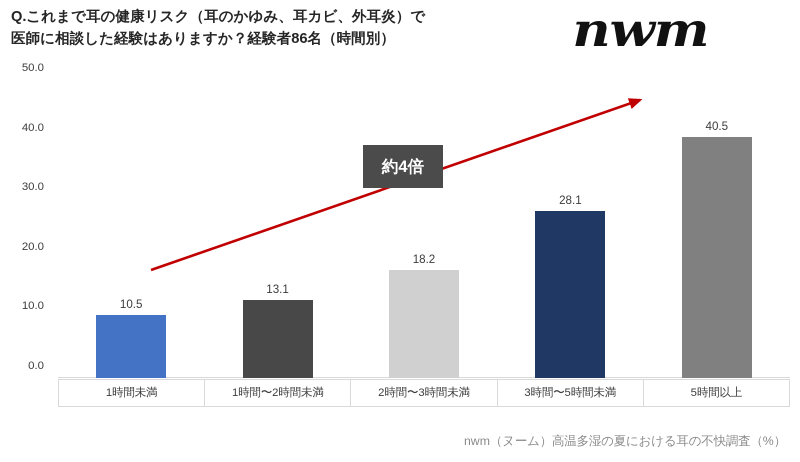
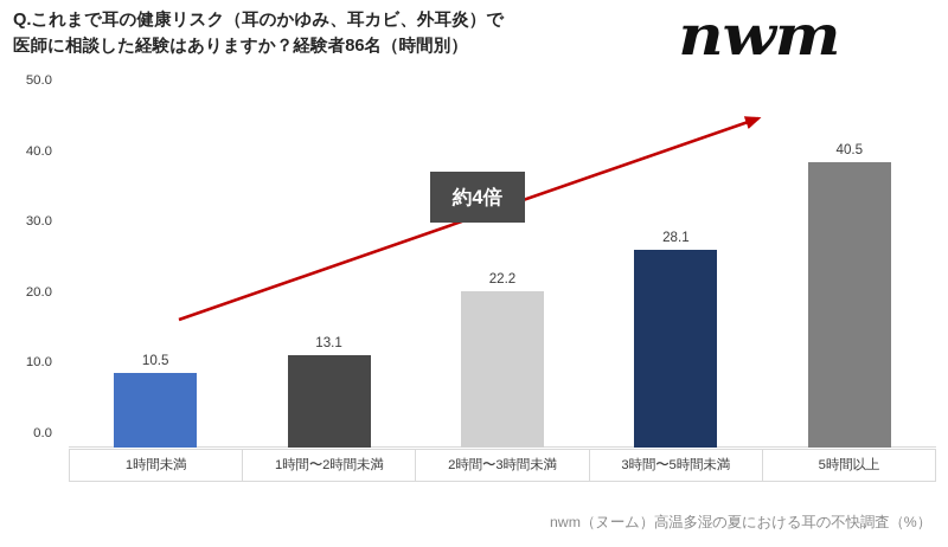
2時間〜3時間未満: 18.2 -> 22.2
